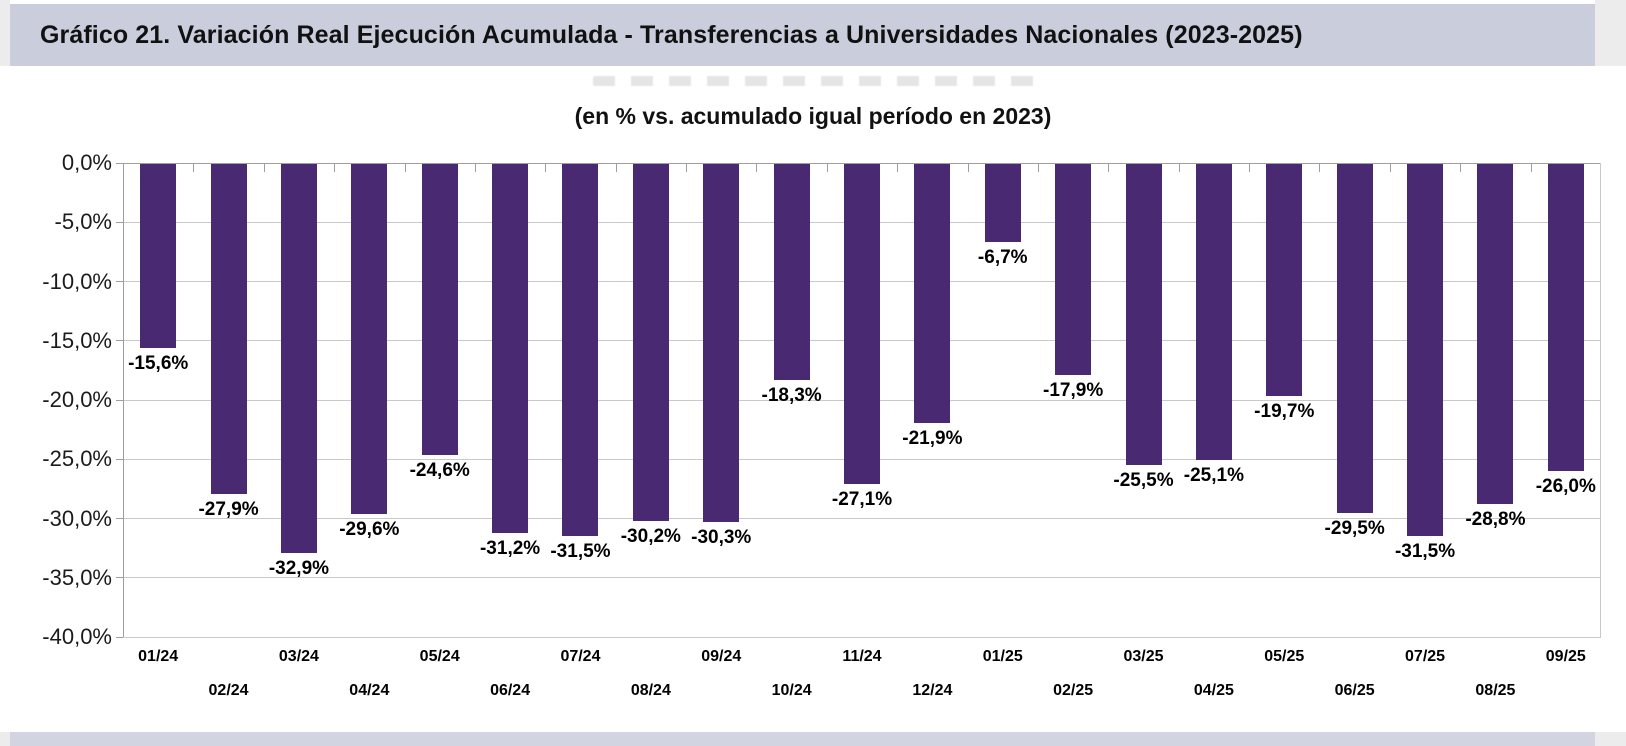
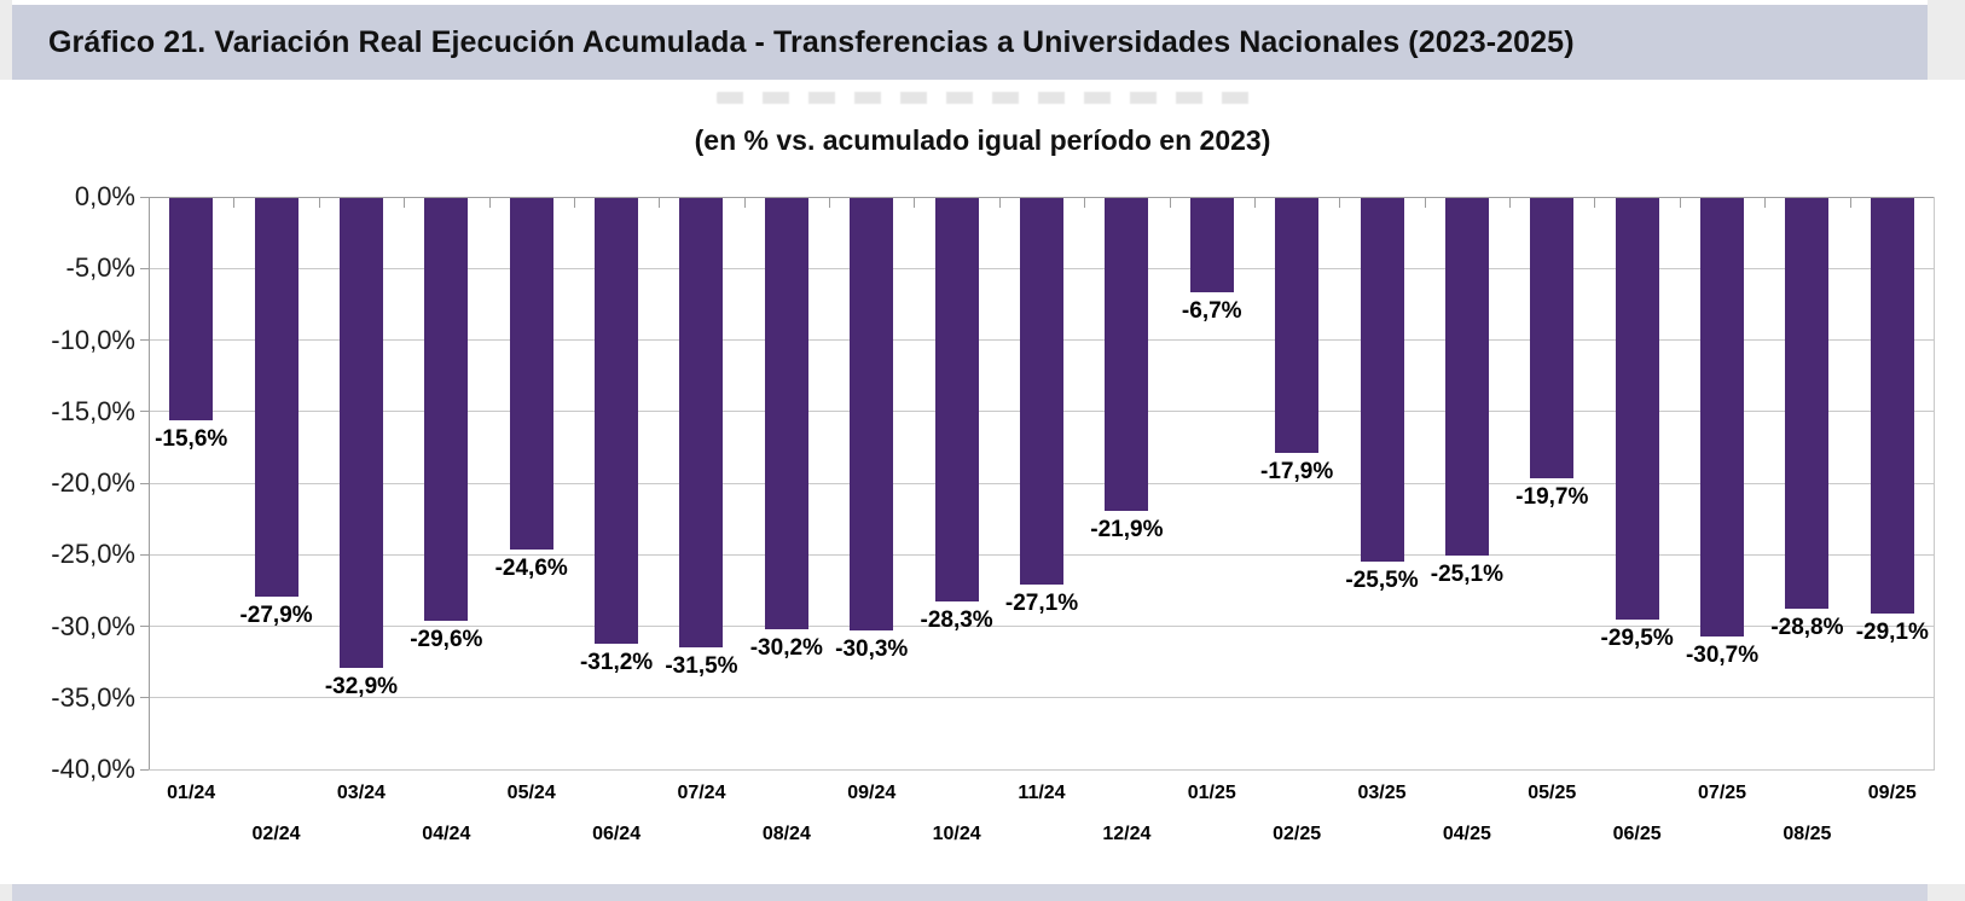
10/24: -18,3% -> -28,3%
07/25: -31,5% -> -30,7%
09/25: -26,0% -> -29,1%
